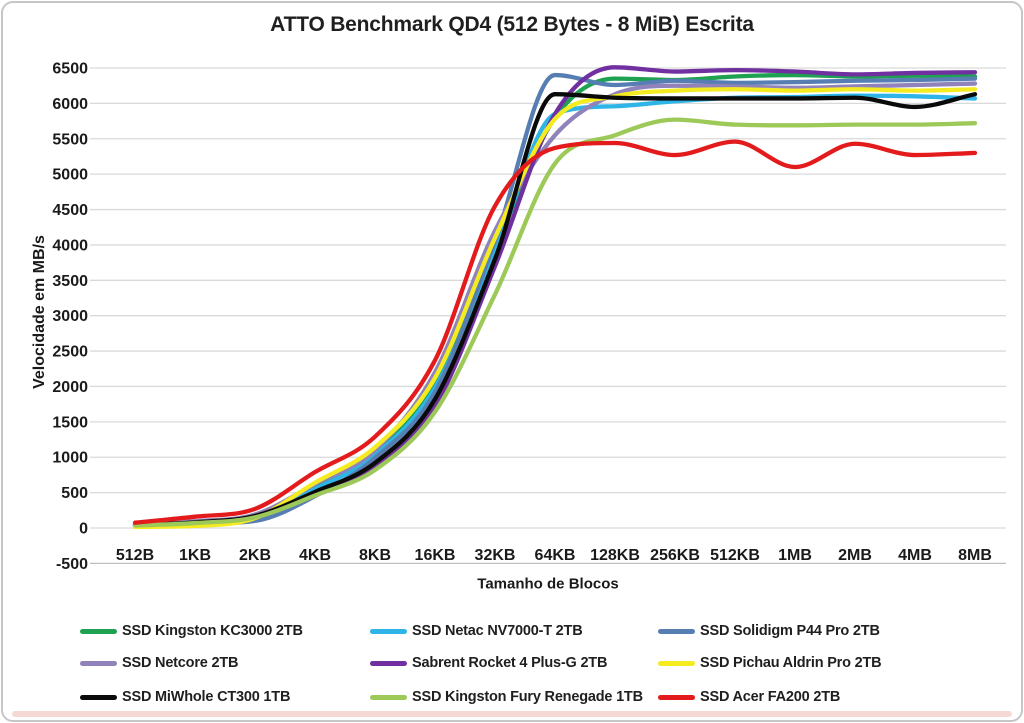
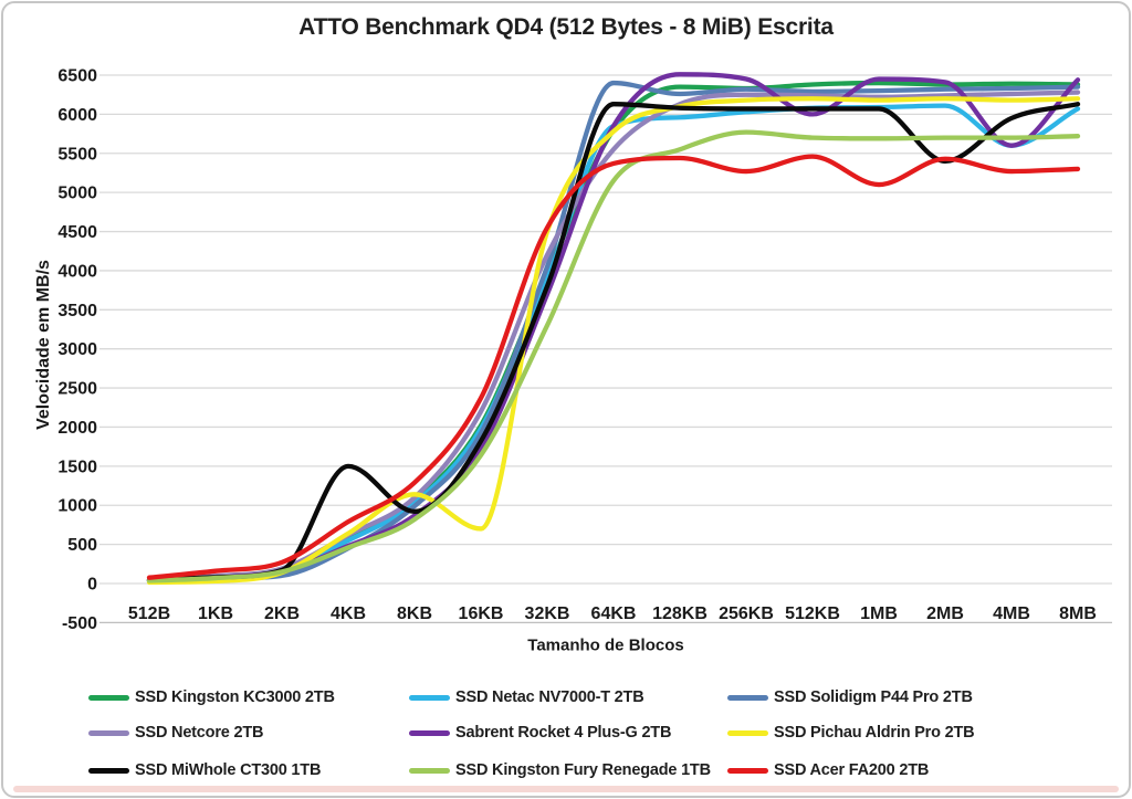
SSD MiWhole CT300 1TB/4KB: 500 -> 1500
SSD Pichau Aldrin Pro 2TB/16KB: 2100 -> 700
SSD Pichau Aldrin Pro 2TB/32KB: 4100 -> 4500
Sabrent Rocket 4 Plus-G 2TB/512KB: 6500 -> 6000
SSD MiWhole CT300 1TB/2MB: 6100 -> 5400
SSD Netac NV7000-T 2TB/4MB: 6100 -> 5600
Sabrent Rocket 4 Plus-G 2TB/4MB: 6400 -> 5600
